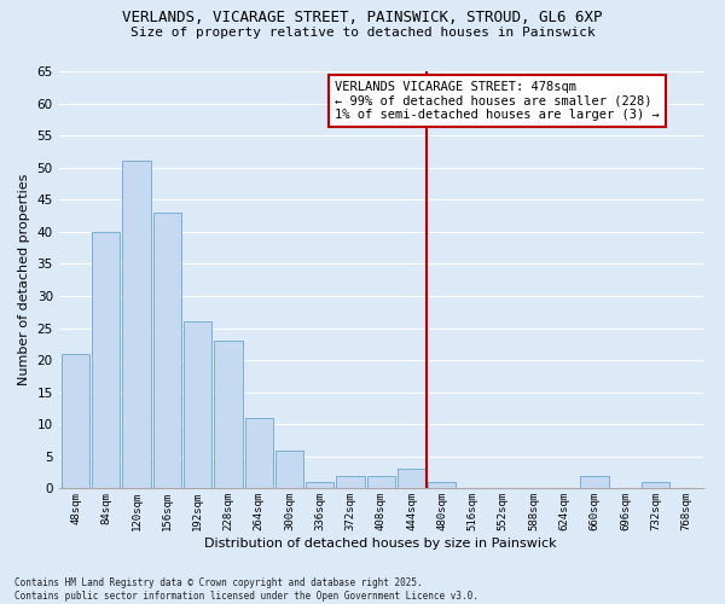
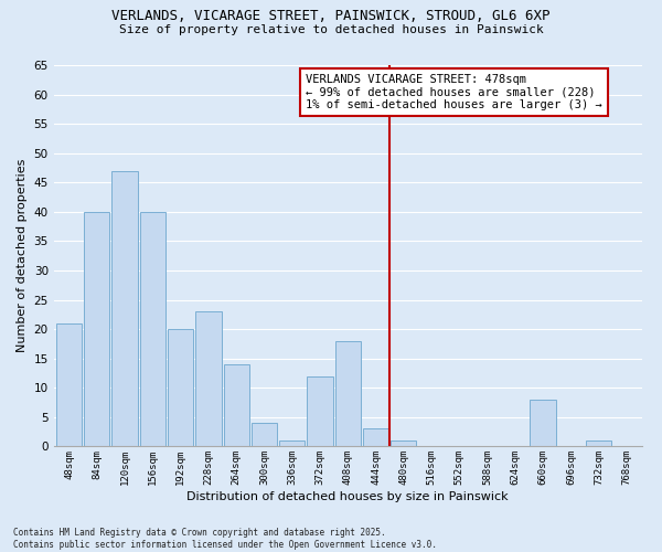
120sqm: 51 -> 47
156sqm: 43 -> 40
192sqm: 26 -> 20
264sqm: 11 -> 14
300sqm: 6 -> 4
372sqm: 2 -> 12
408sqm: 2 -> 18
660sqm: 2 -> 8
